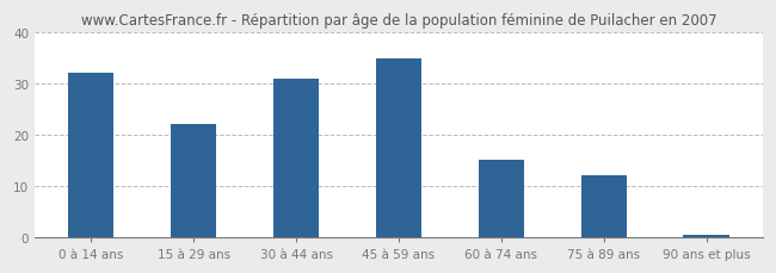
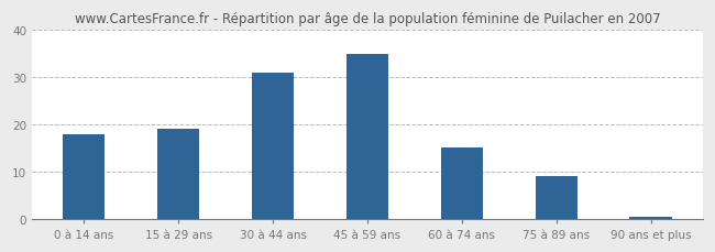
0 à 14 ans: 32.0 -> 18.0
15 à 29 ans: 22.0 -> 19.0
75 à 89 ans: 12.0 -> 9.0
